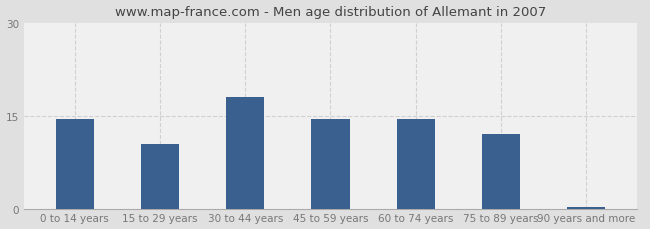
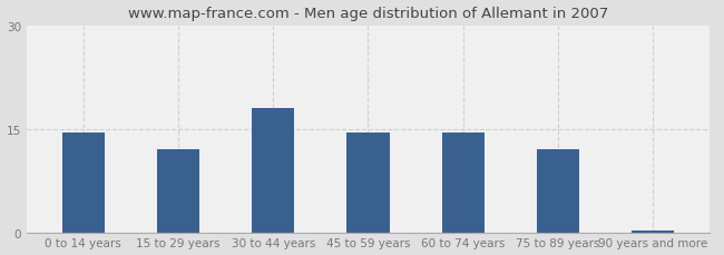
15 to 29 years: 10.4 -> 12.0
